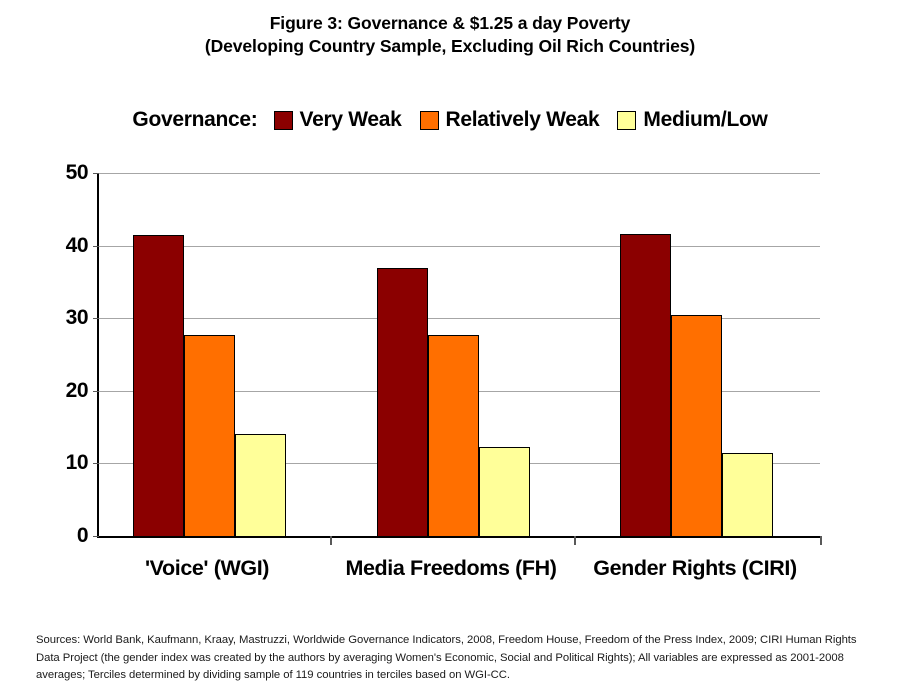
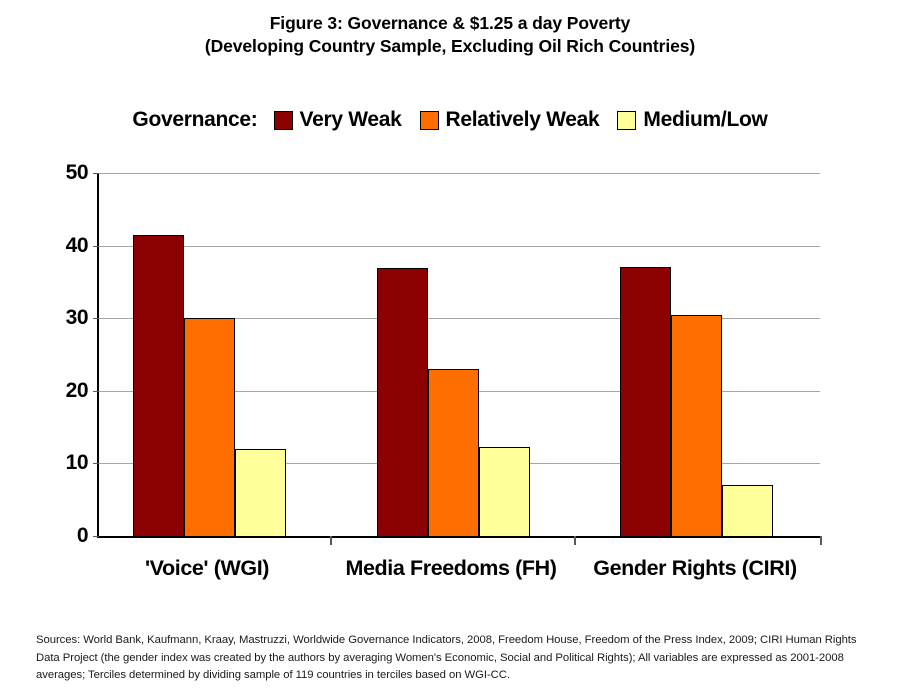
Relatively Weak/'Voice' (WGI): 28 -> 30
Medium/Low/'Voice' (WGI): 14 -> 12
Relatively Weak/Media Freedoms (FH): 28 -> 23
Very Weak/Gender Rights (CIRI): 42 -> 37
Medium/Low/Gender Rights (CIRI): 11 -> 7
